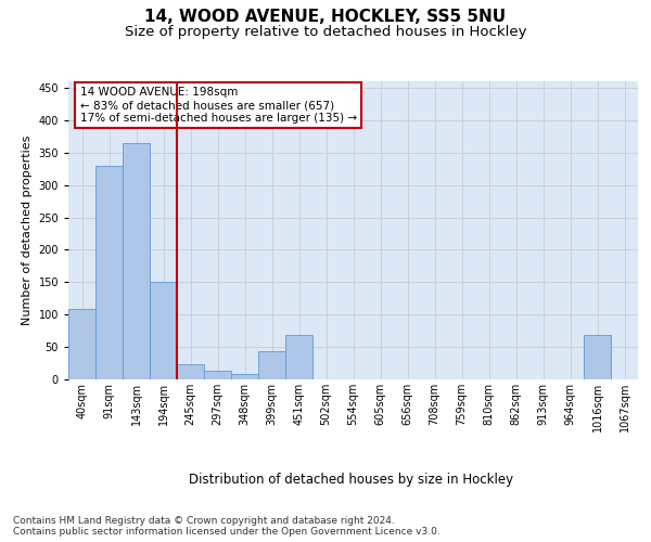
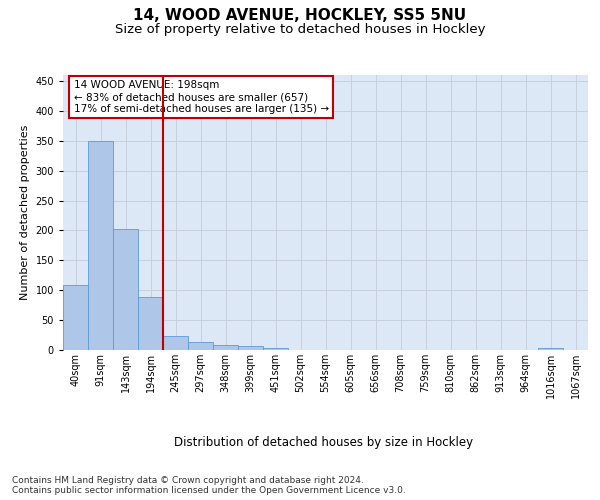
91sqm: 330 -> 350
143sqm: 364 -> 202
194sqm: 150 -> 88
399sqm: 44 -> 7
451sqm: 68 -> 4
1016sqm: 68 -> 4
